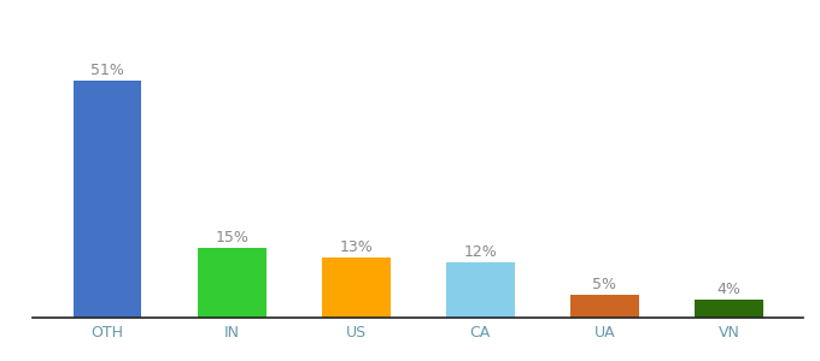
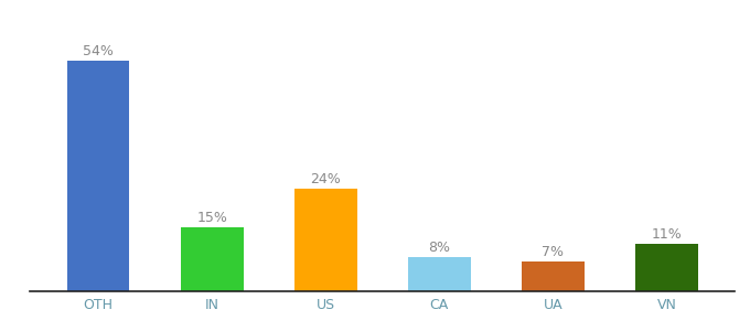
OTH: 51% -> 54%
US: 13% -> 24%
CA: 12% -> 8%
UA: 5% -> 7%
VN: 4% -> 11%
